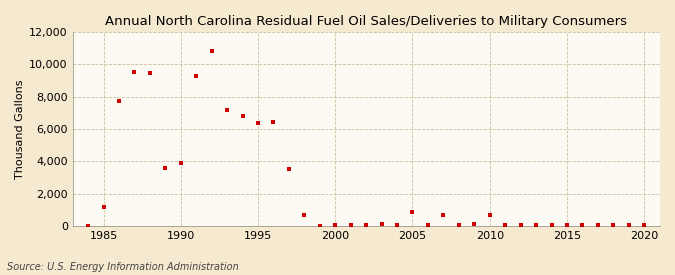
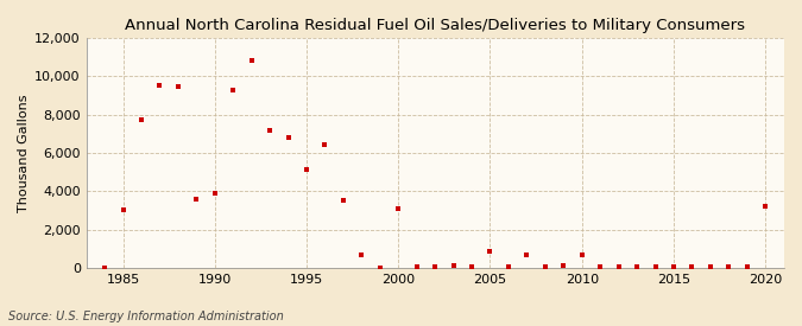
1985: 1,200 -> 3,000
1995: 6,400 -> 5,100
2000: 0 -> 3,100
2020: 0 -> 3,200
